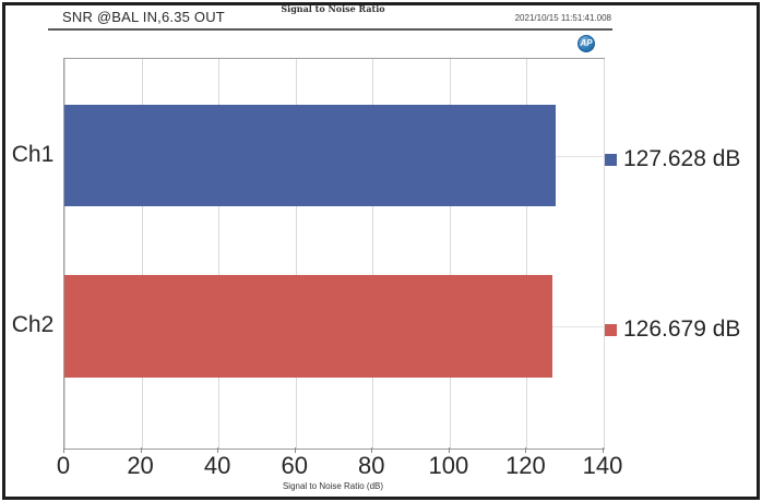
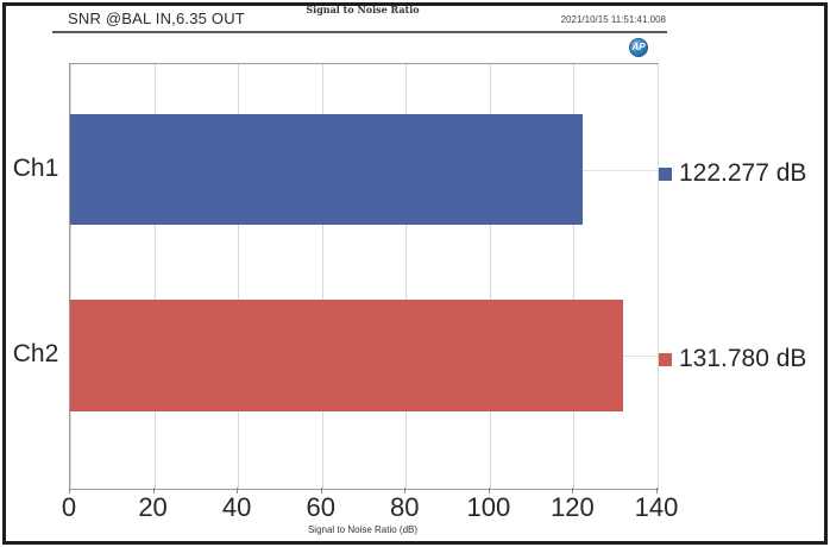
Ch1: 127.628 -> 122.277
Ch2: 126.679 -> 131.780
